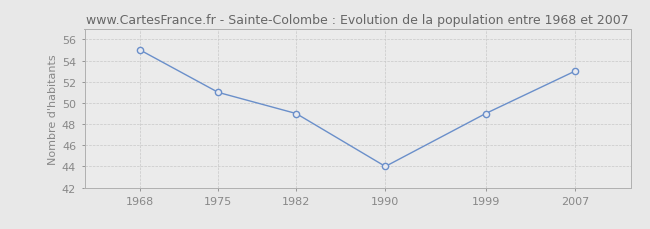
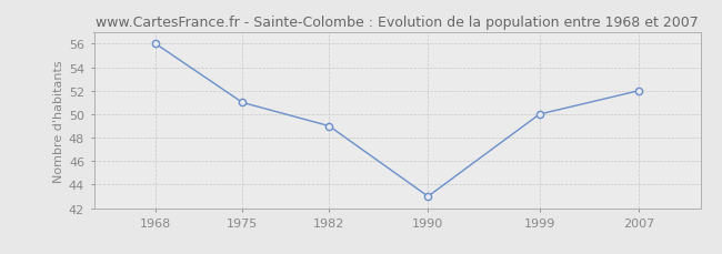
1968: 55 -> 56
1990: 44 -> 43
1999: 49 -> 50
2007: 53 -> 52
